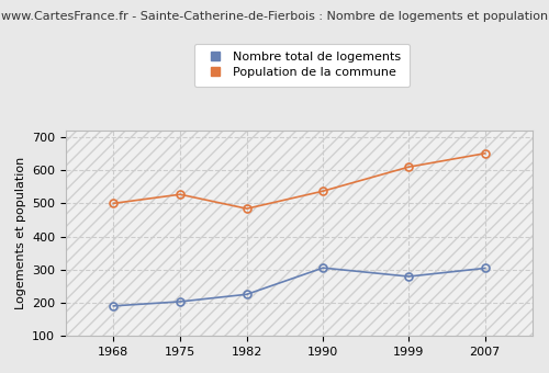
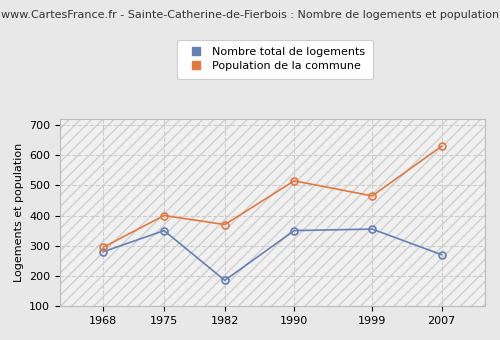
Nombre total de logements/1968: 190 -> 280
Population de la commune/1968: 500 -> 295
Nombre total de logements/1975: 203 -> 350
Population de la commune/1975: 527 -> 400
Nombre total de logements/1982: 225 -> 185
Population de la commune/1982: 484 -> 370
Nombre total de logements/1990: 305 -> 350
Population de la commune/1990: 537 -> 515
Nombre total de logements/1999: 279 -> 355
Population de la commune/1999: 610 -> 465
Nombre total de logements/2007: 304 -> 270
Population de la commune/2007: 651 -> 630
